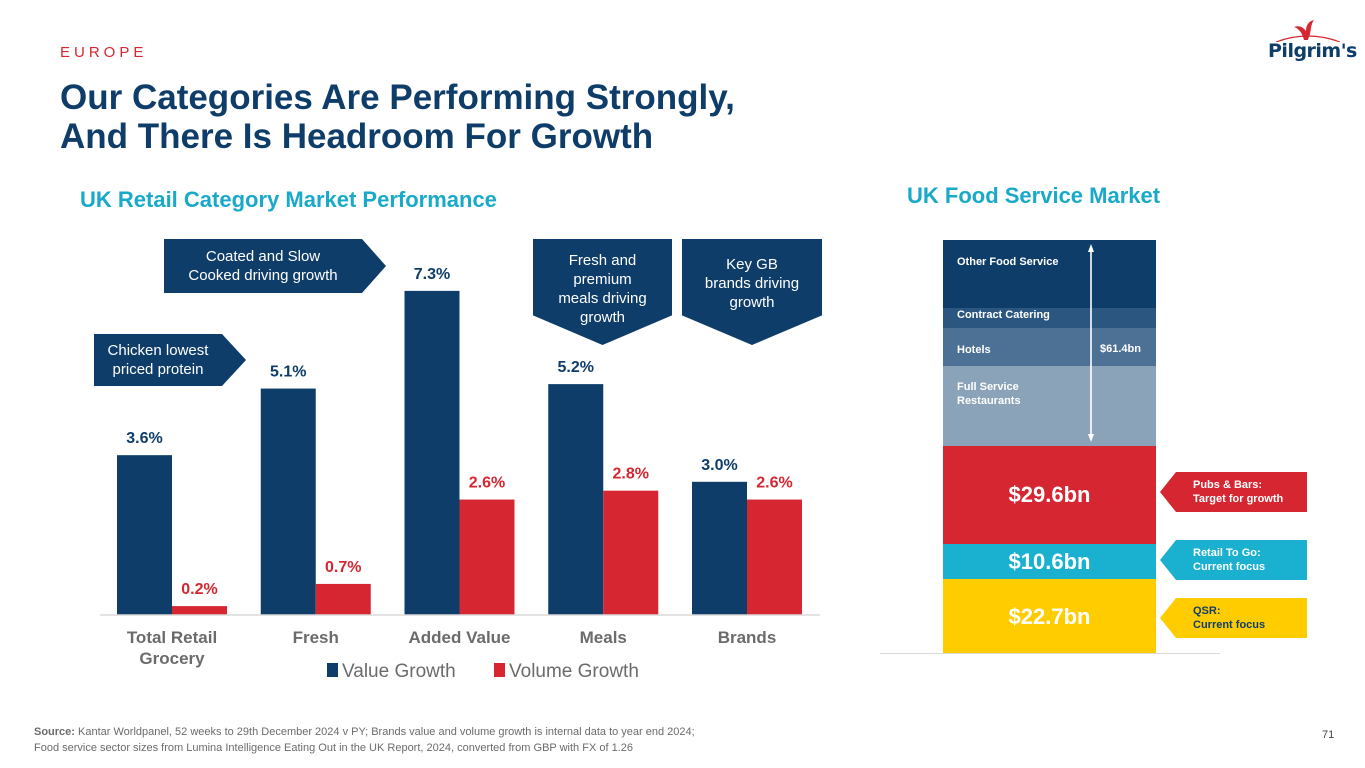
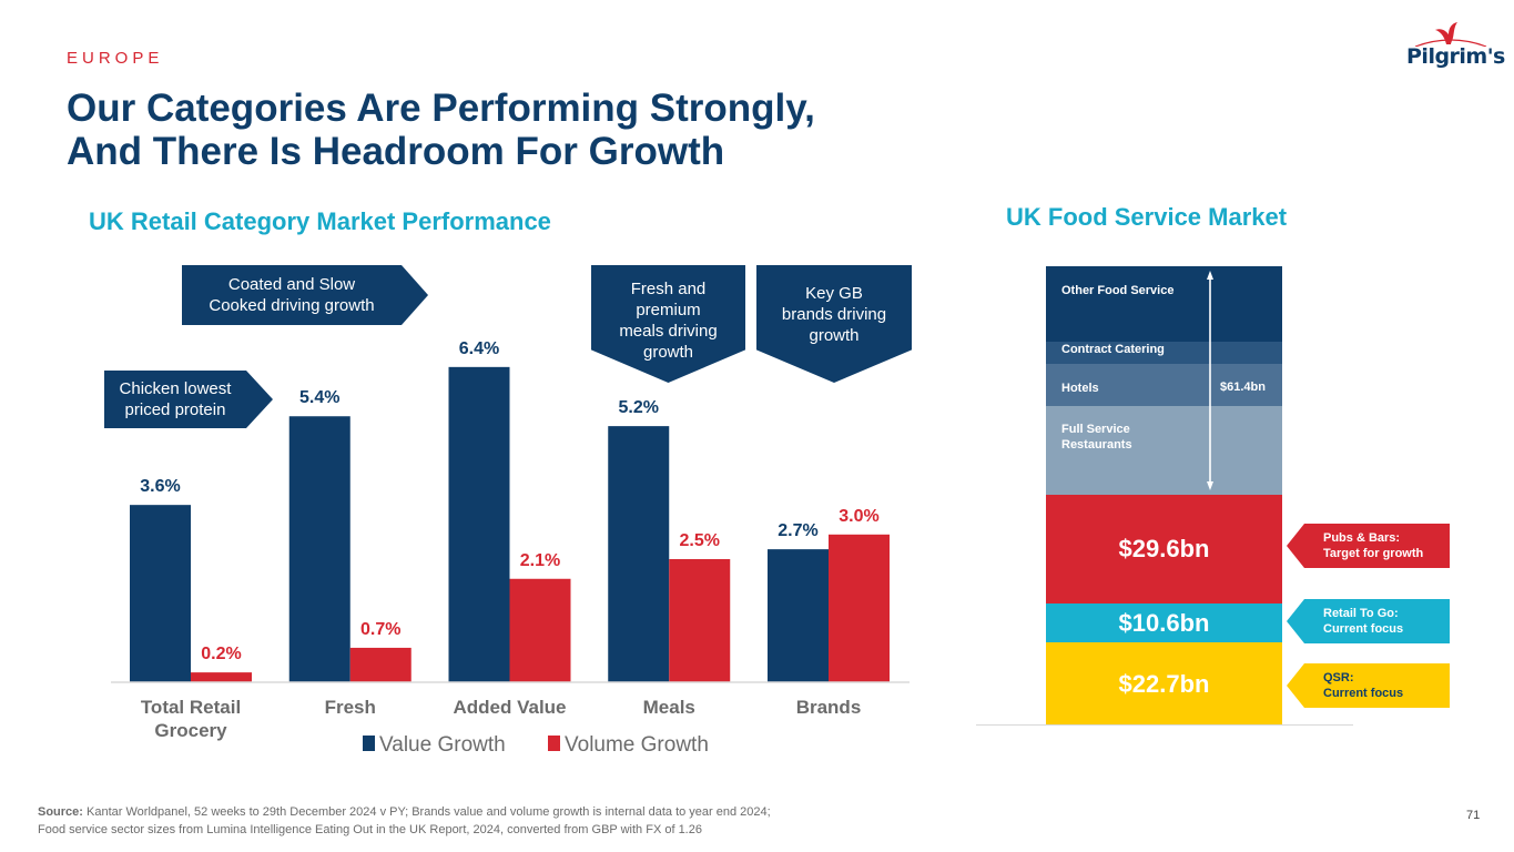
Value Growth/Fresh: 5.1% -> 5.4%
Value Growth/Added Value: 7.3% -> 6.4%
Volume Growth/Added Value: 2.6% -> 2.1%
Volume Growth/Meals: 2.8% -> 2.5%
Value Growth/Brands: 3.0% -> 2.7%
Volume Growth/Brands: 2.6% -> 3.0%
